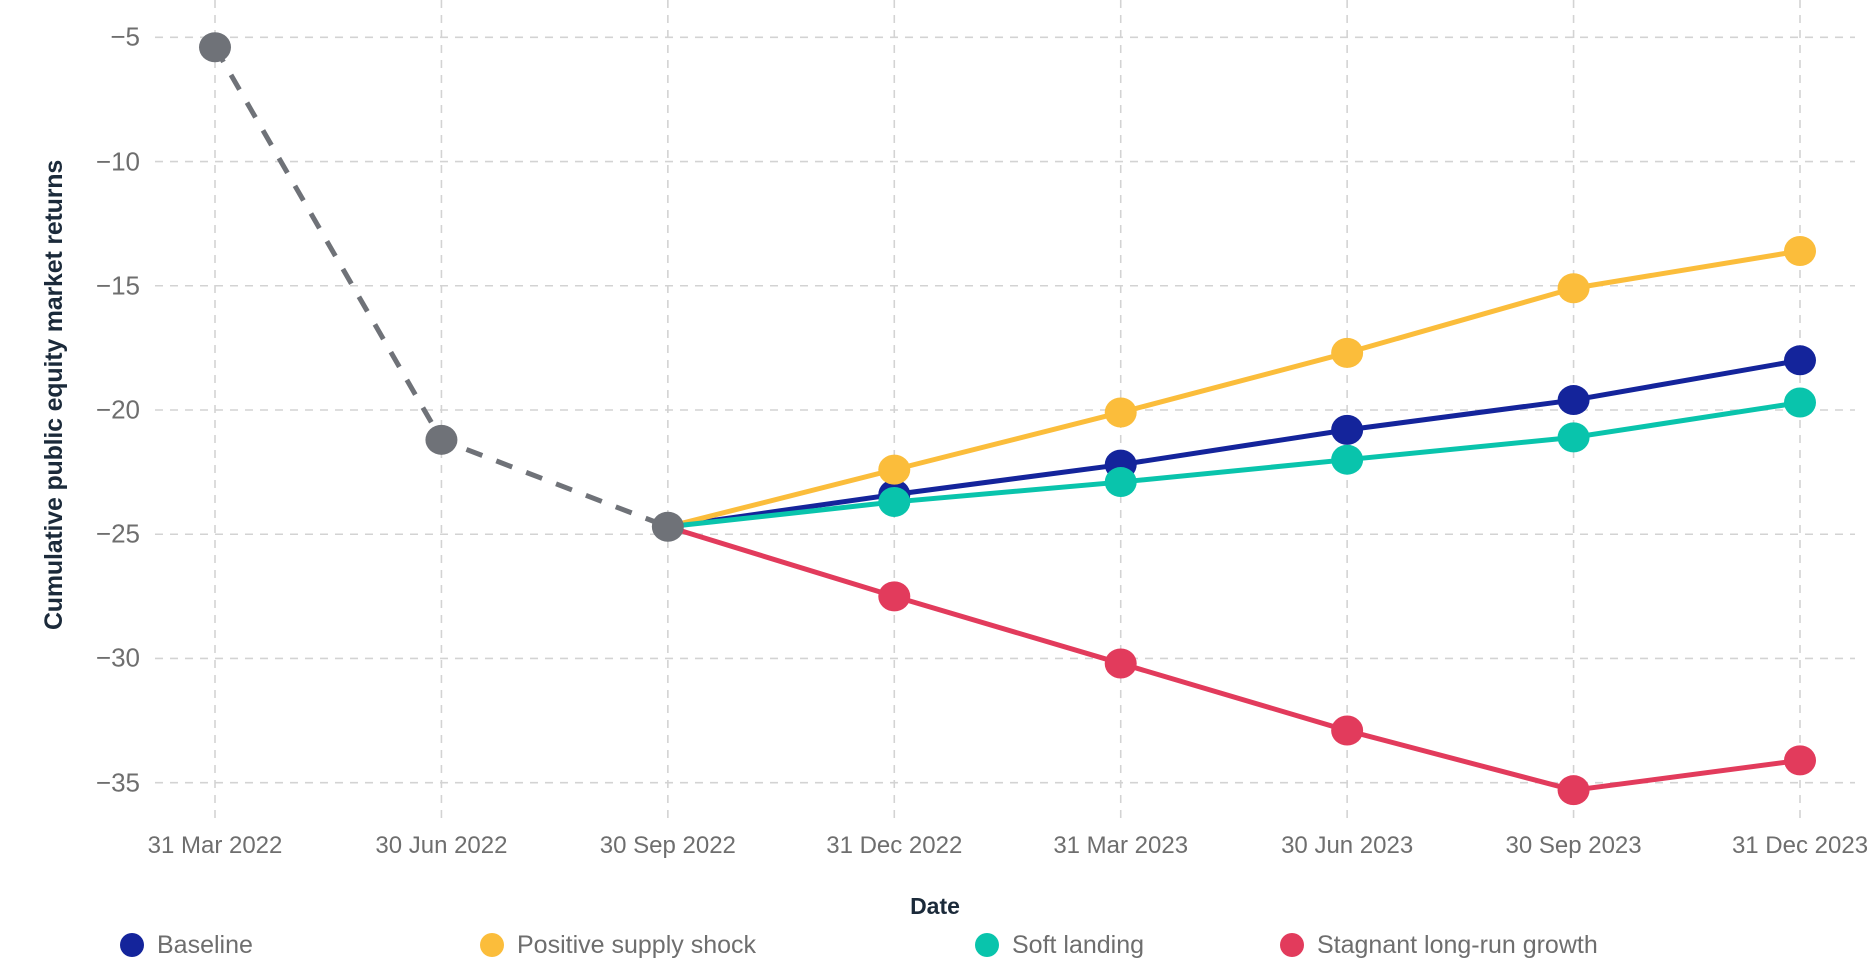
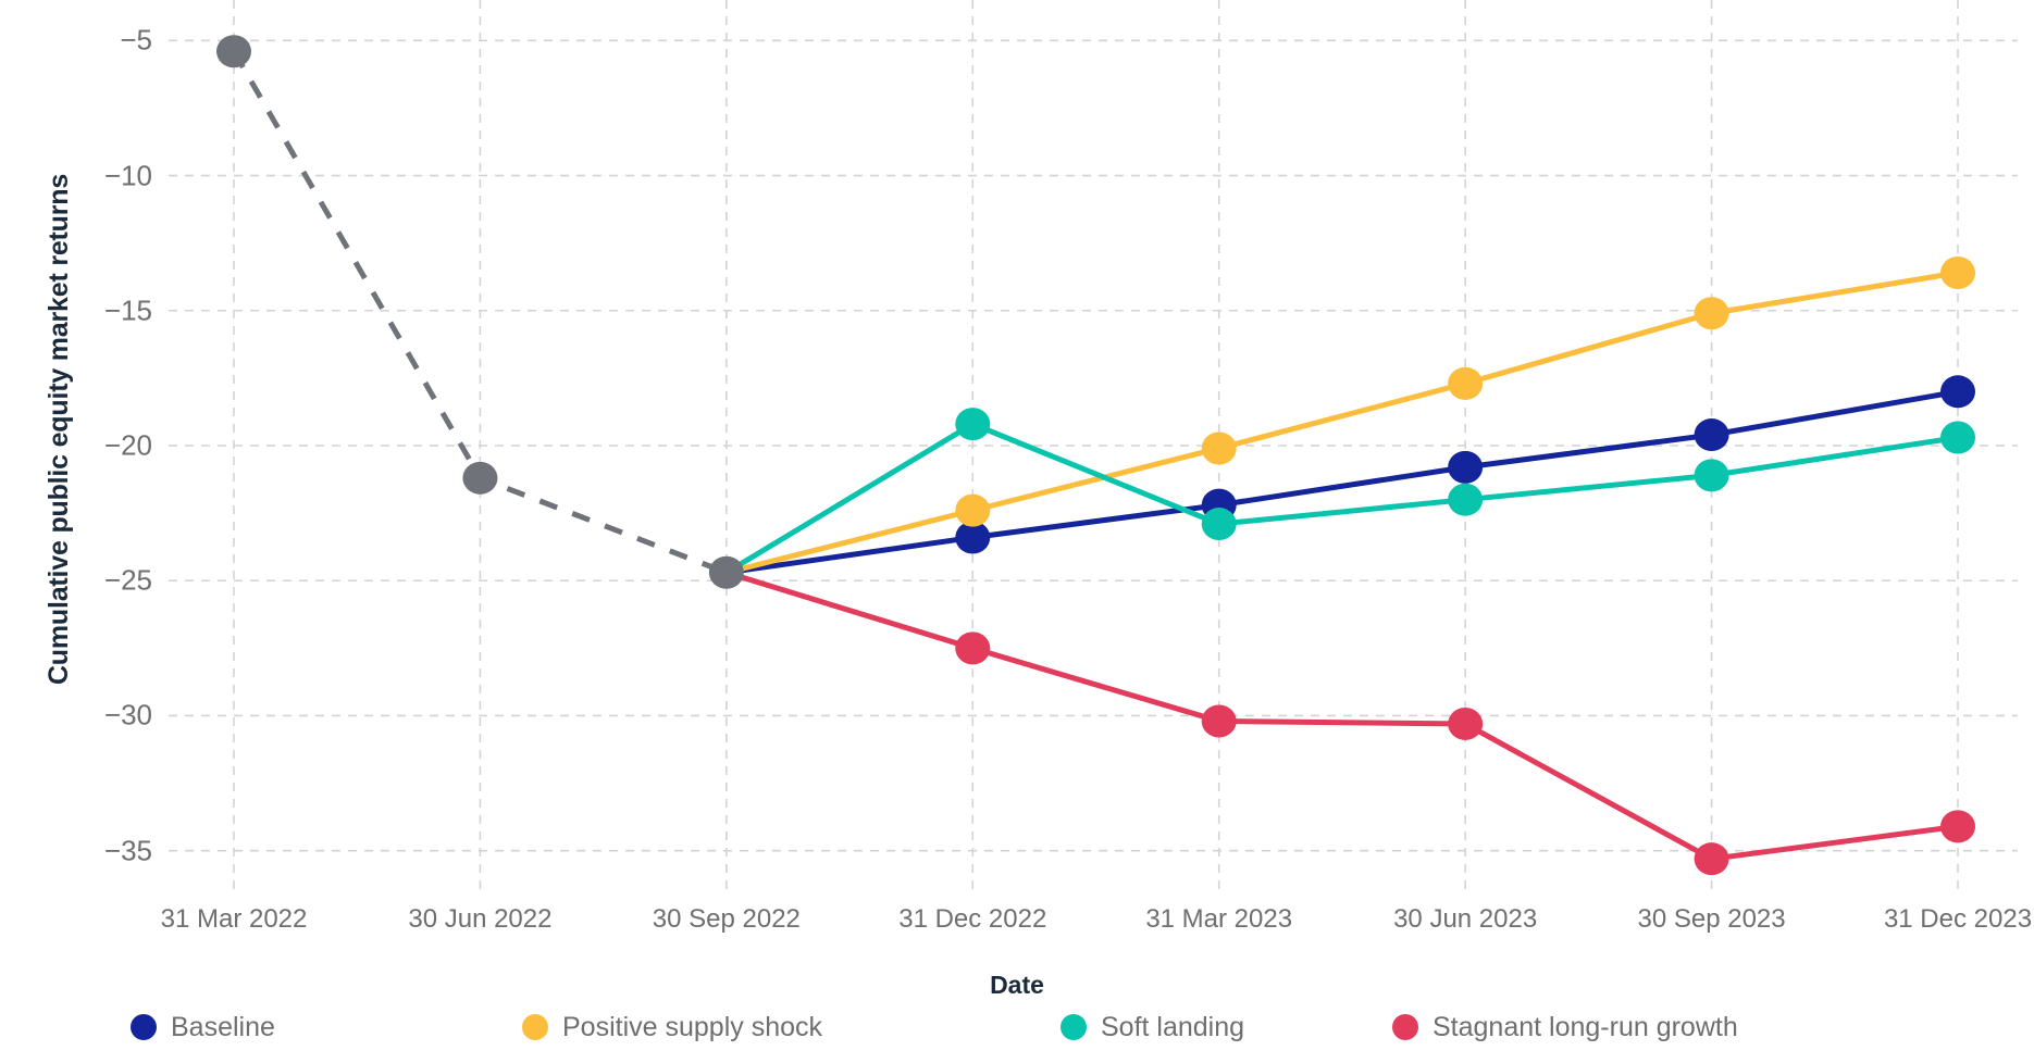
Soft landing/31 Dec 2022: -23.7 -> -19.2
Stagnant long-run growth/30 Jun 2023: -32.9 -> -30.3
